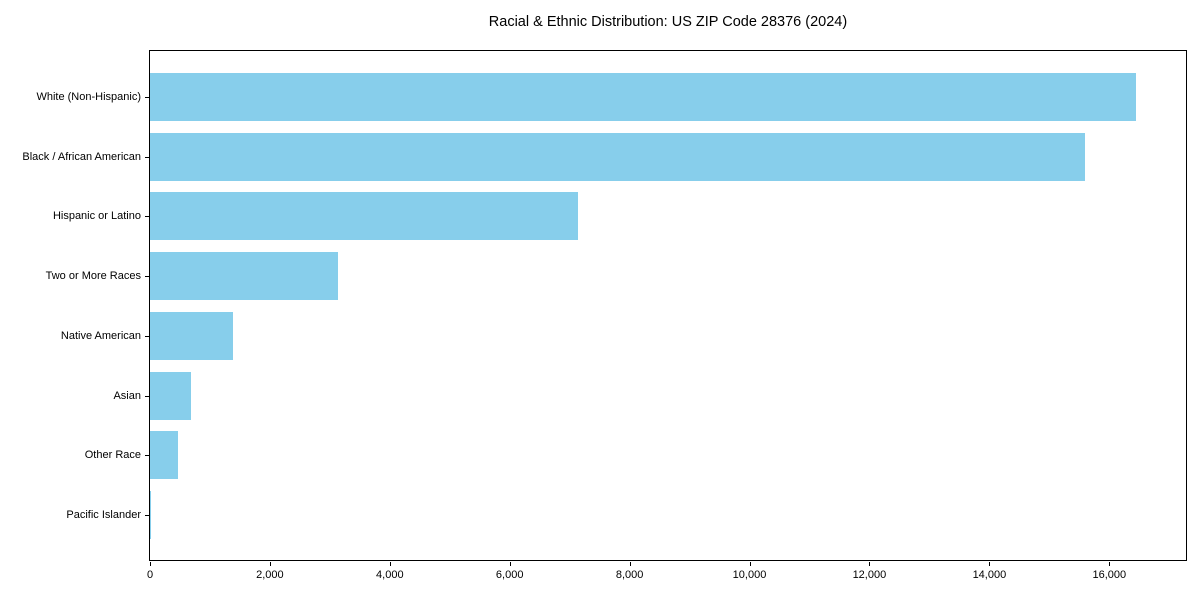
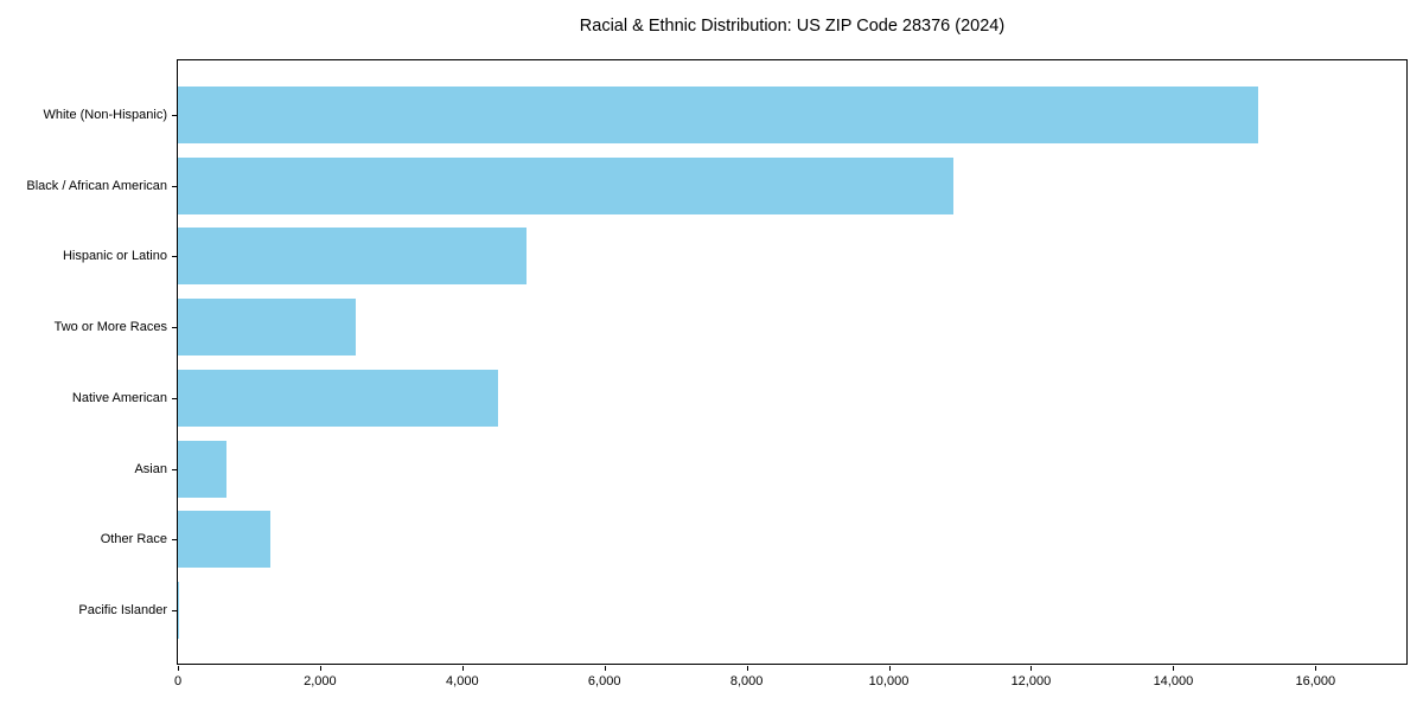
White (Non-Hispanic): 16400 -> 15200
Black / African American: 15600 -> 10900
Hispanic or Latino: 7100 -> 4900
Two or More Races: 3100 -> 2500
Native American: 1400 -> 4500
Other Race: 500 -> 1300
